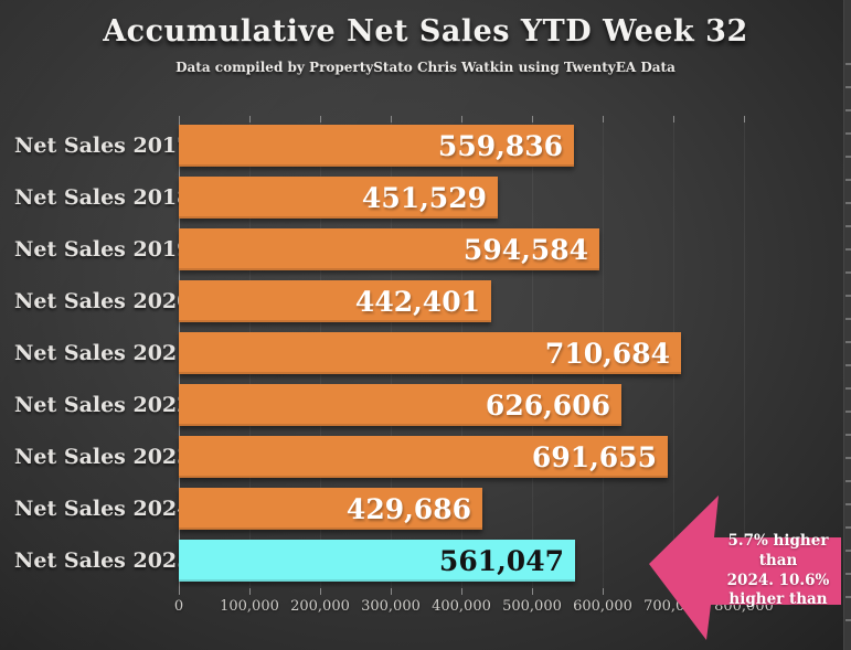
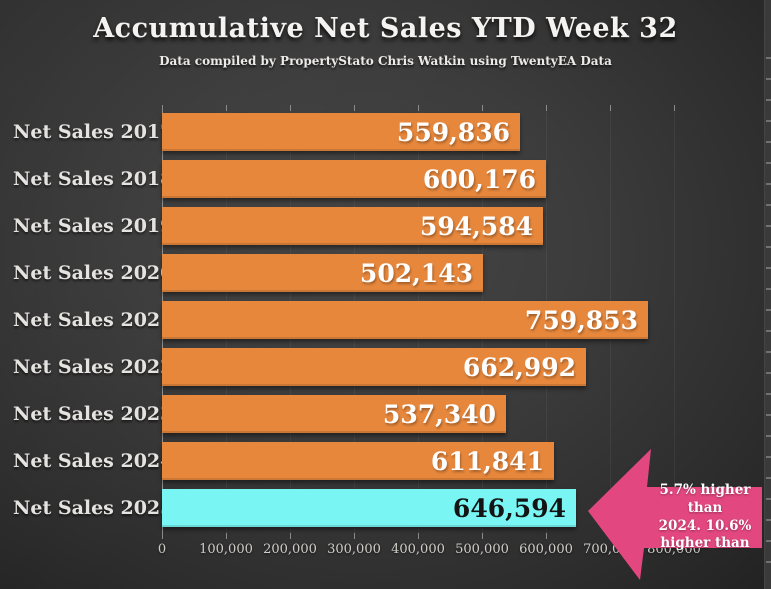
Net Sales 2018: 451,529 -> 600,176
Net Sales 2020: 442,401 -> 502,143
Net Sales 2021: 710,684 -> 759,853
Net Sales 2022: 626,606 -> 662,992
Net Sales 2023: 691,655 -> 537,340
Net Sales 2024: 429,686 -> 611,841
Net Sales 2025: 561,047 -> 646,594
